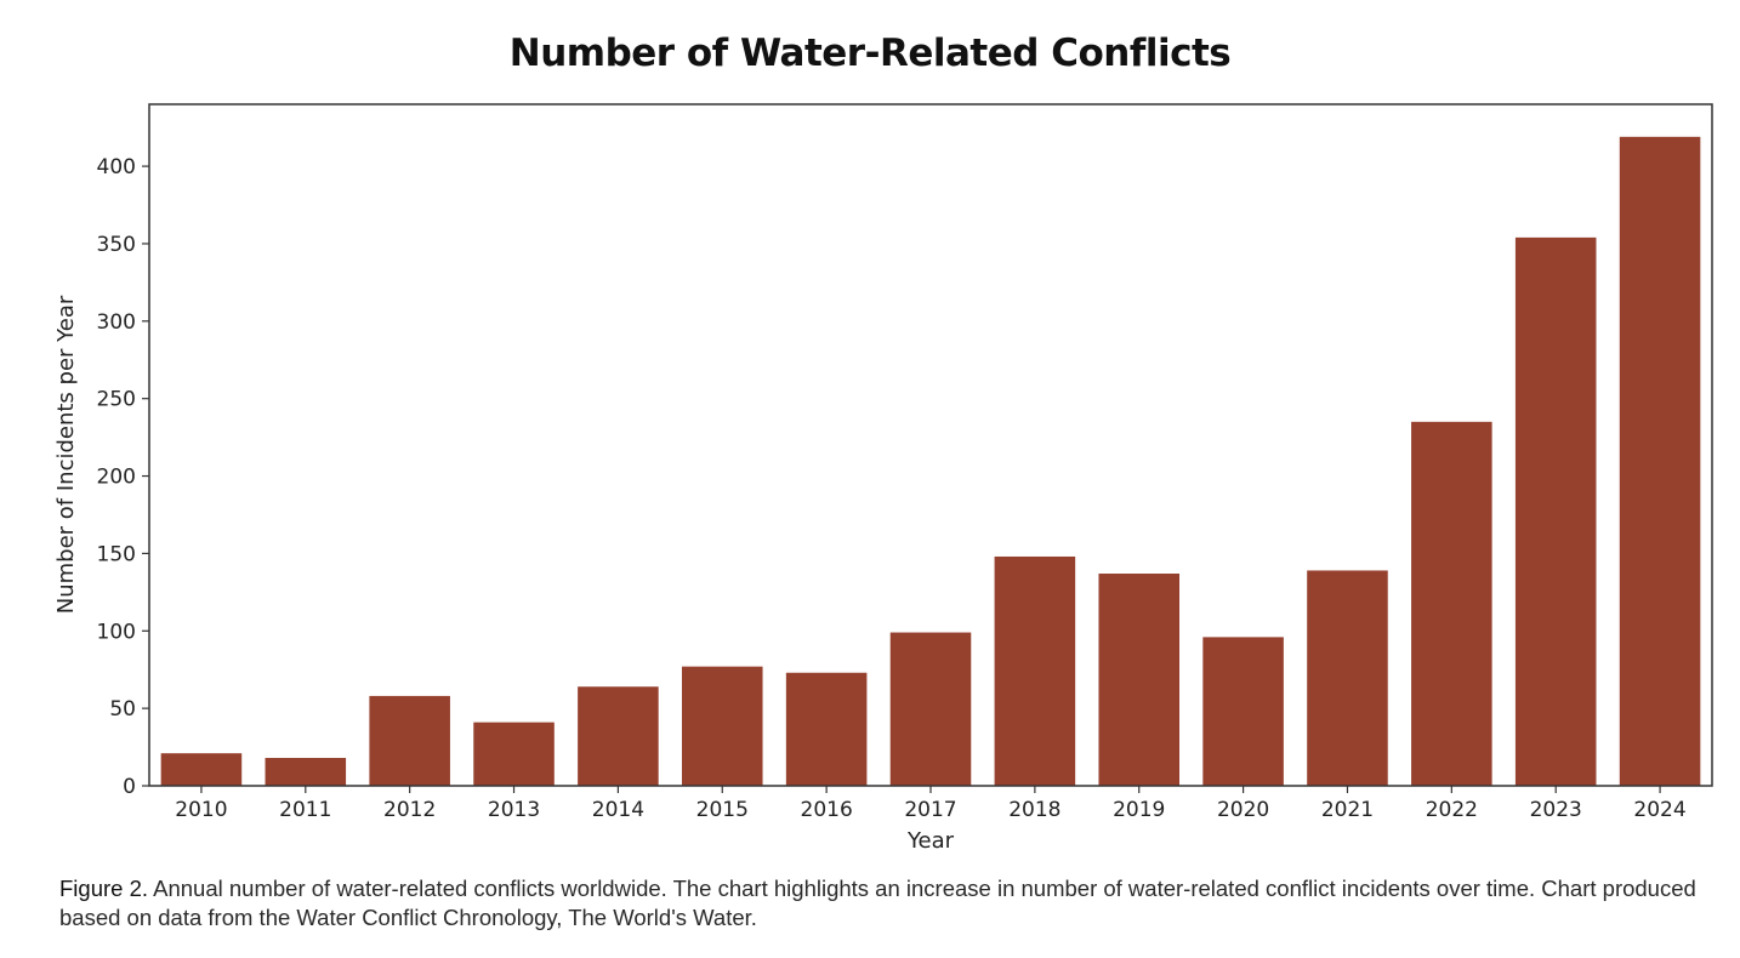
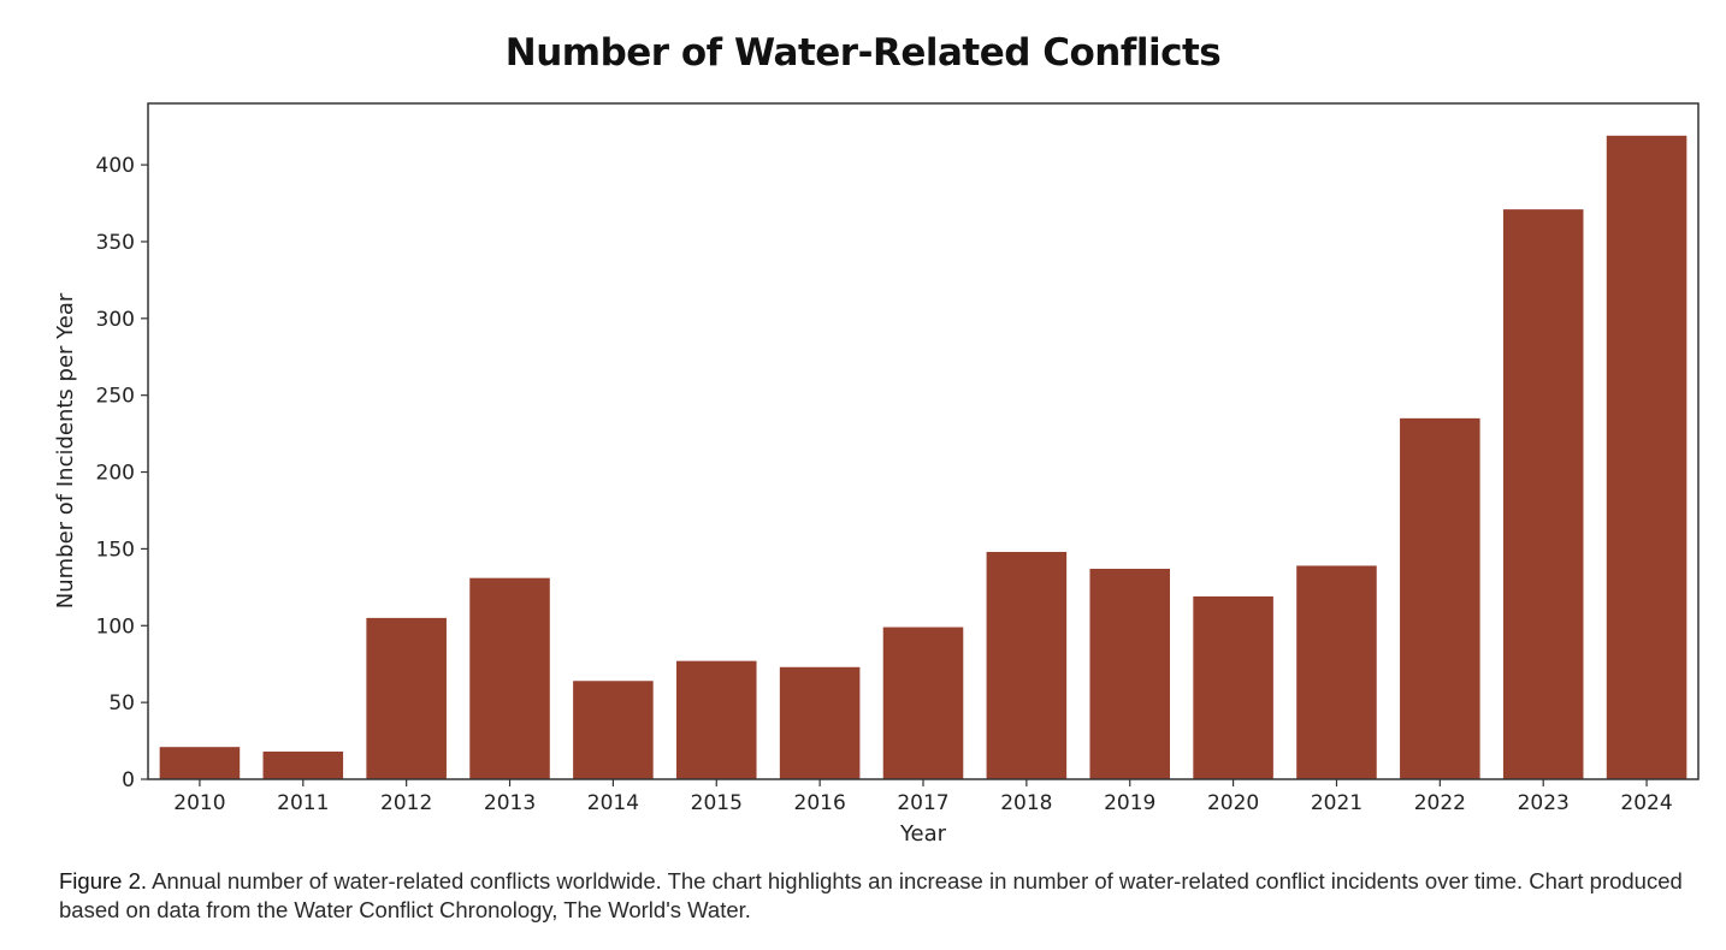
2012: 58 -> 105
2013: 41 -> 131
2020: 96 -> 119
2023: 354 -> 371
